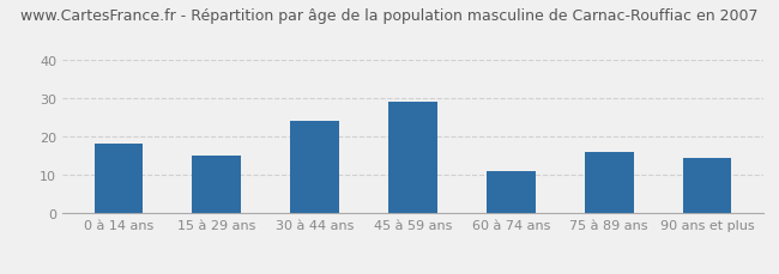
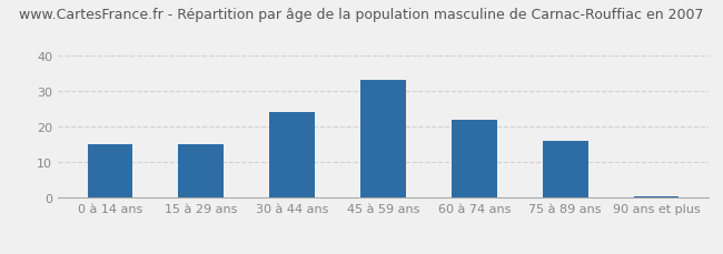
0 à 14 ans: 18.0 -> 15.0
45 à 59 ans: 29.0 -> 33.0
60 à 74 ans: 11.0 -> 22.0
90 ans et plus: 14.5 -> 0.5
